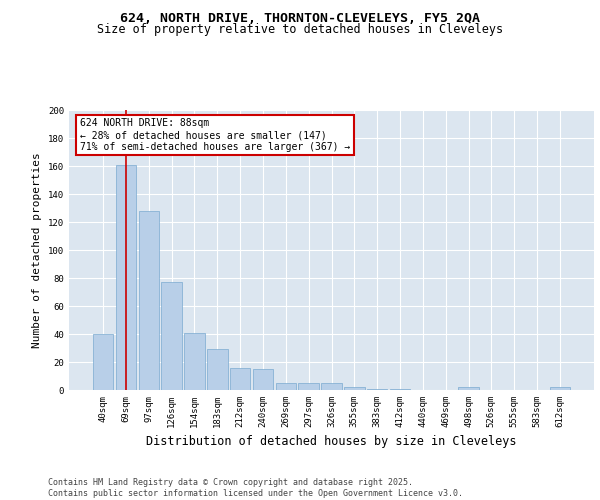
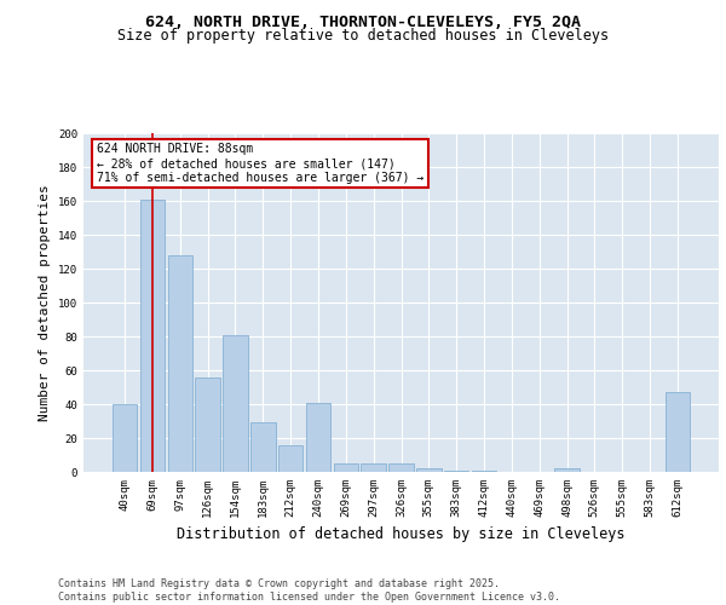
126sqm: 77 -> 56
154sqm: 41 -> 81
240sqm: 15 -> 41
612sqm: 2 -> 47
